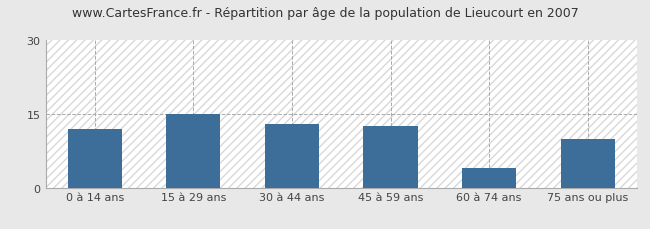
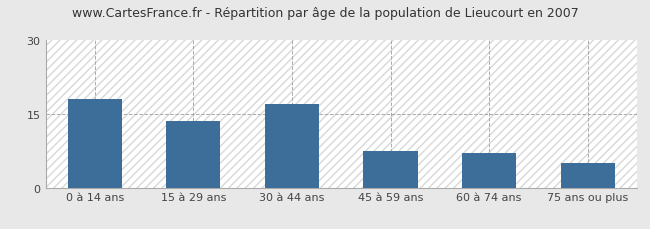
0 à 14 ans: 12.0 -> 18.0
15 à 29 ans: 15.0 -> 13.5
30 à 44 ans: 13.0 -> 17.0
45 à 59 ans: 12.5 -> 7.5
60 à 74 ans: 4.0 -> 7.0
75 ans ou plus: 10.0 -> 5.0
